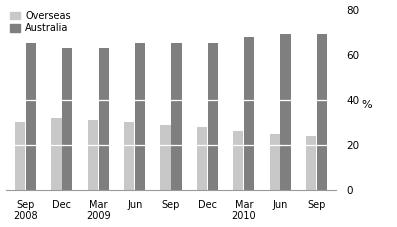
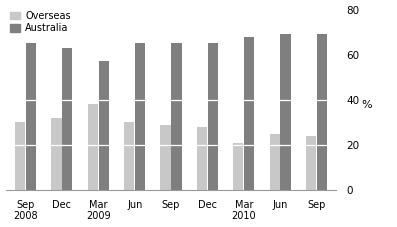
Overseas/Mar 2009: 31 -> 38
Australia/Mar 2009: 63 -> 57
Overseas/Mar 2010: 26 -> 21
